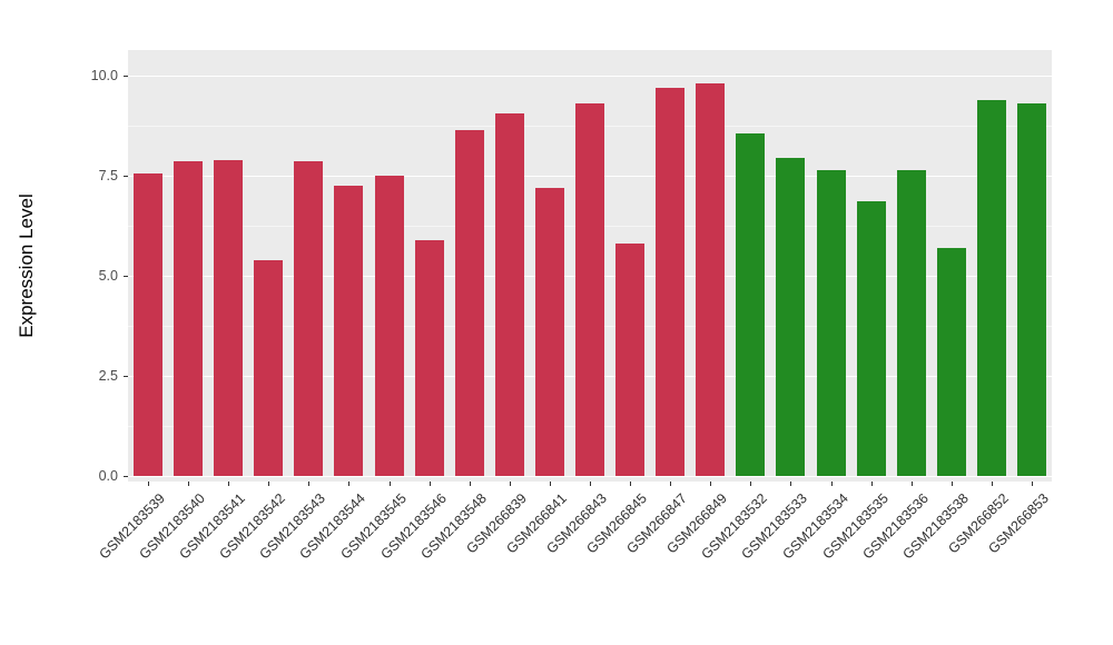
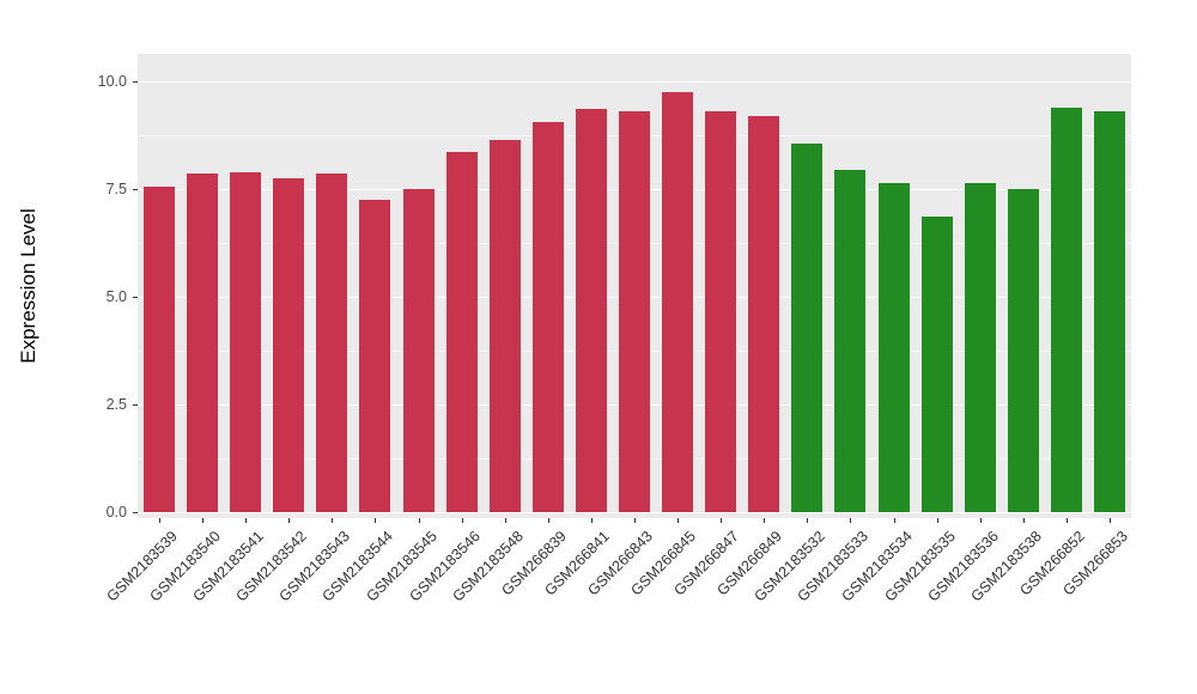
GSM2183542: 5.4 -> 7.8
GSM2183546: 5.9 -> 8.3
GSM266841: 7.2 -> 9.3
GSM266845: 5.8 -> 9.8
GSM266847: 9.7 -> 9.3
GSM266849: 9.8 -> 9.2
GSM2183538: 5.7 -> 7.5
